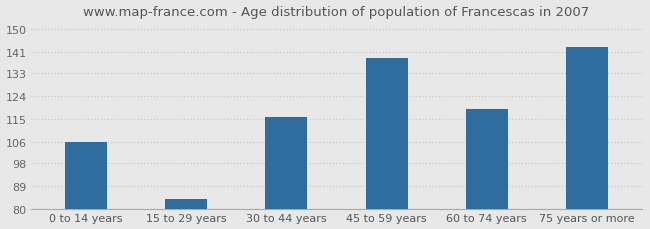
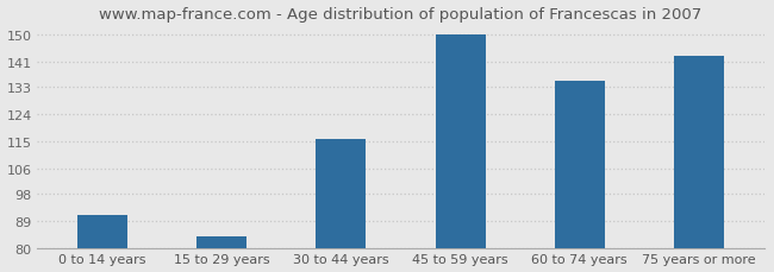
0 to 14 years: 106 -> 91
45 to 59 years: 139 -> 150
60 to 74 years: 119 -> 135
